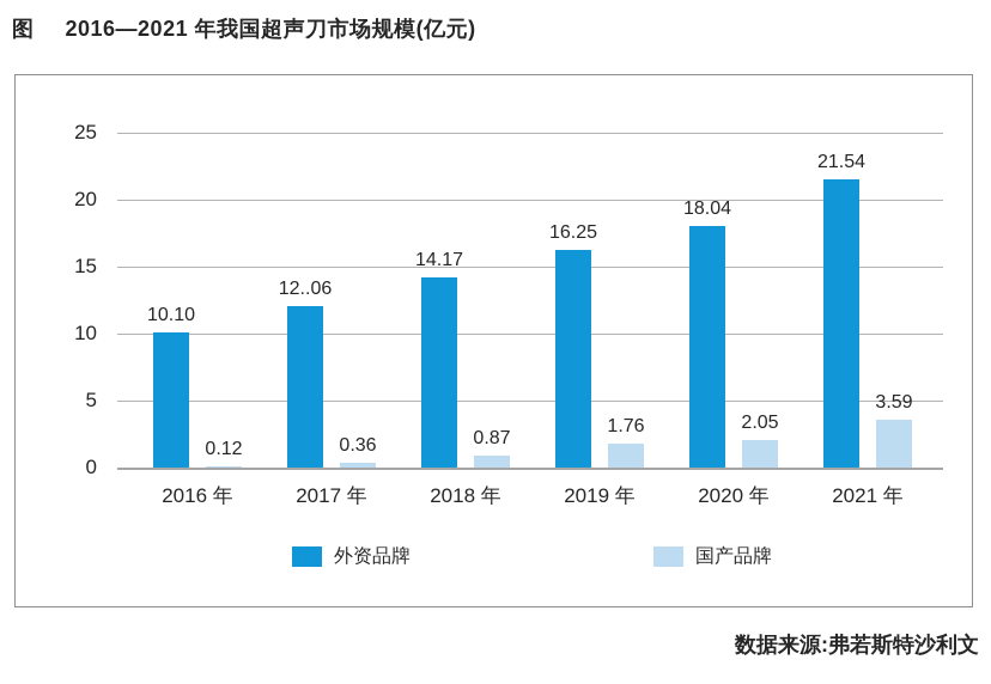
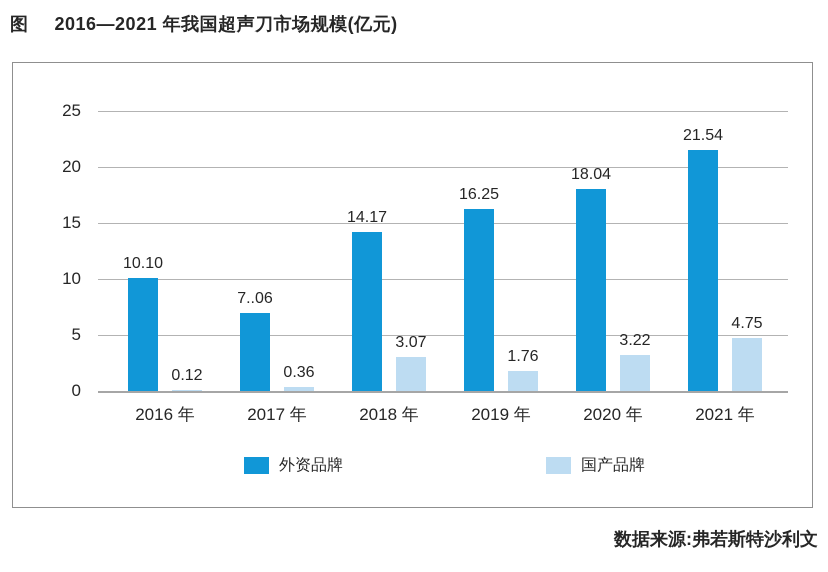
外资品牌/2017 年: 12 -> 7
国产品牌/2018 年: 0.87 -> 3.07
国产品牌/2020 年: 2.05 -> 3.22
国产品牌/2021 年: 3.59 -> 4.75
